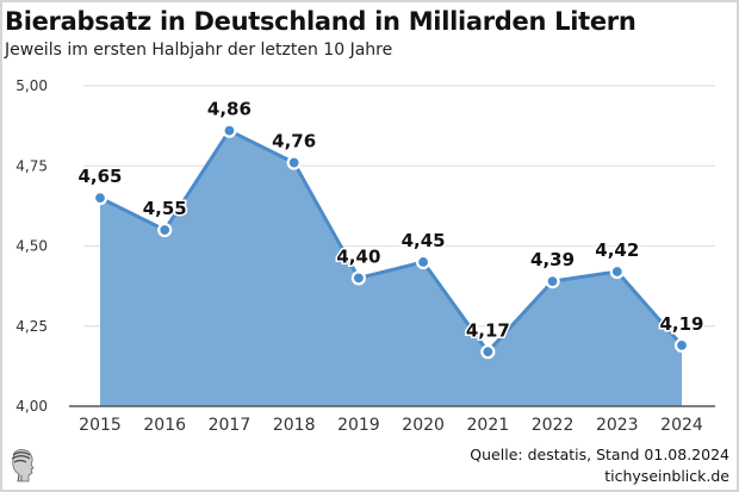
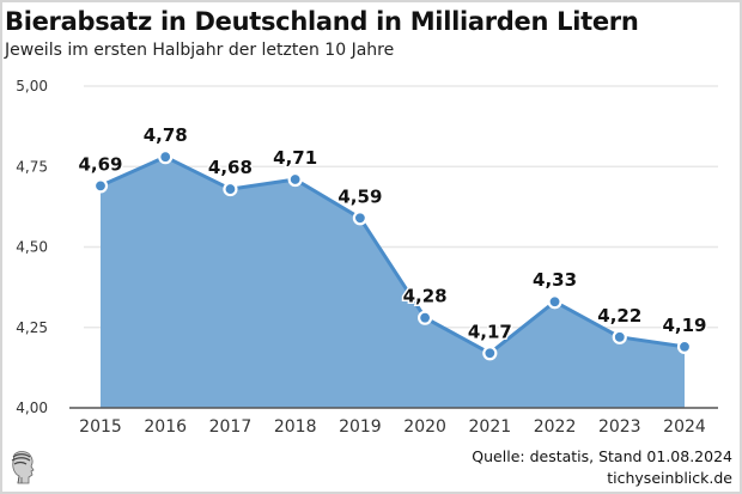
2015: 4,65 -> 4,69
2016: 4,55 -> 4,78
2017: 4,86 -> 4,68
2018: 4,76 -> 4,71
2019: 4,40 -> 4,59
2020: 4,45 -> 4,28
2022: 4,39 -> 4,33
2023: 4,42 -> 4,22
